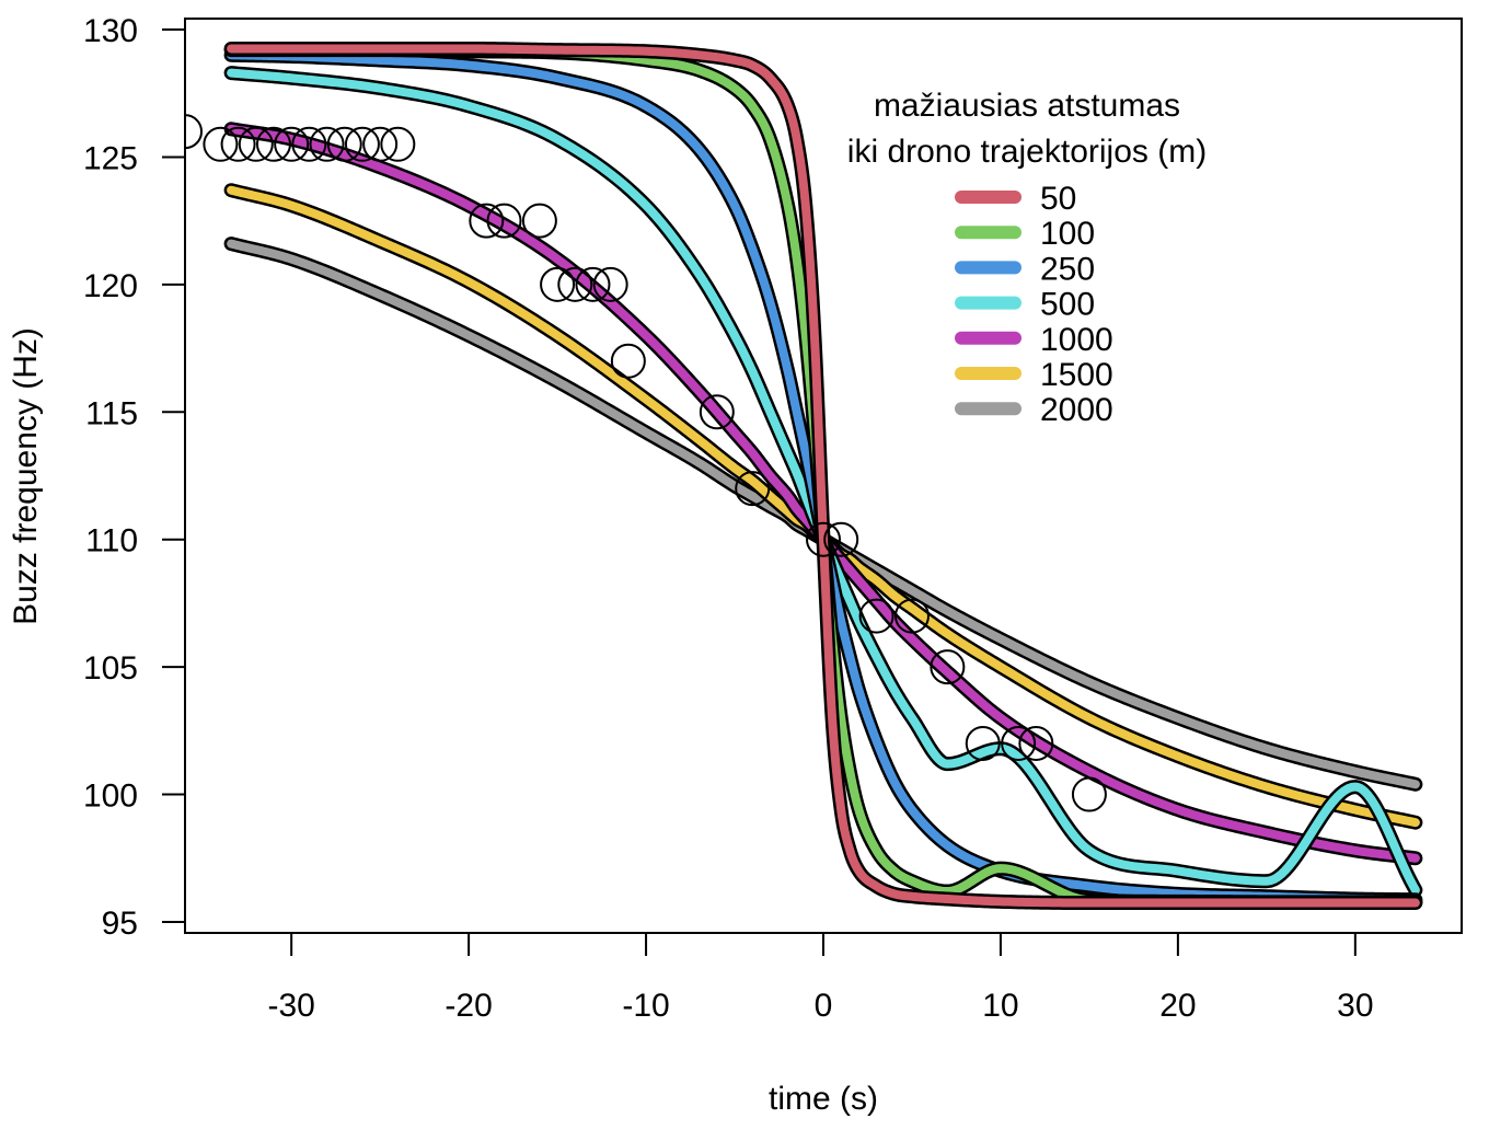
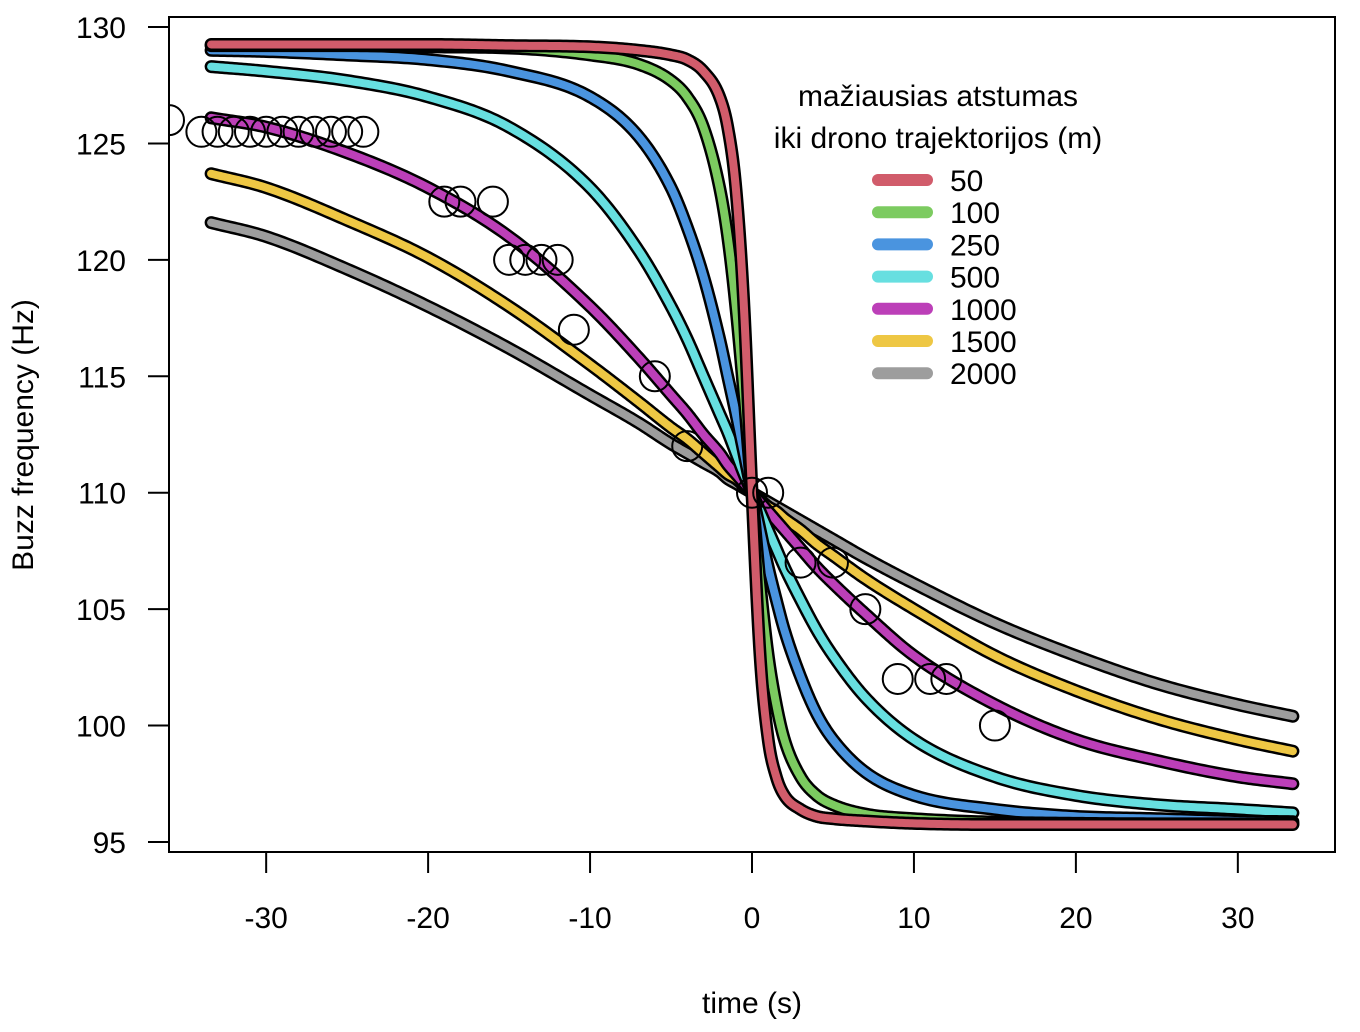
100/10: 97.1 -> 96.0
500/10: 101.8 -> 99.4
500/30: 100.3 -> 96.4
